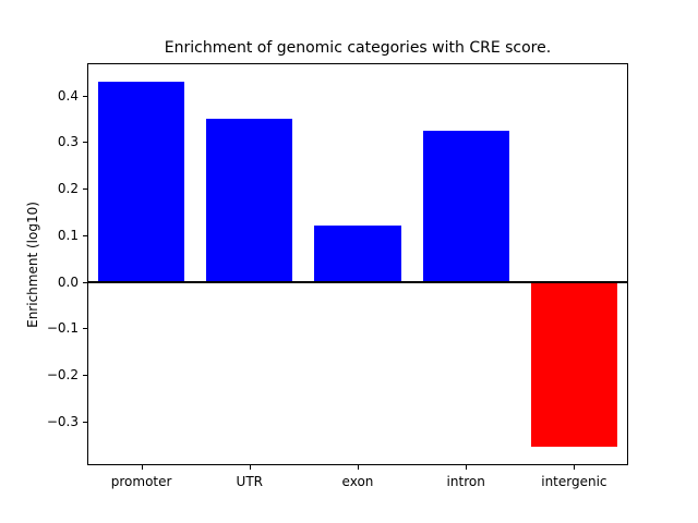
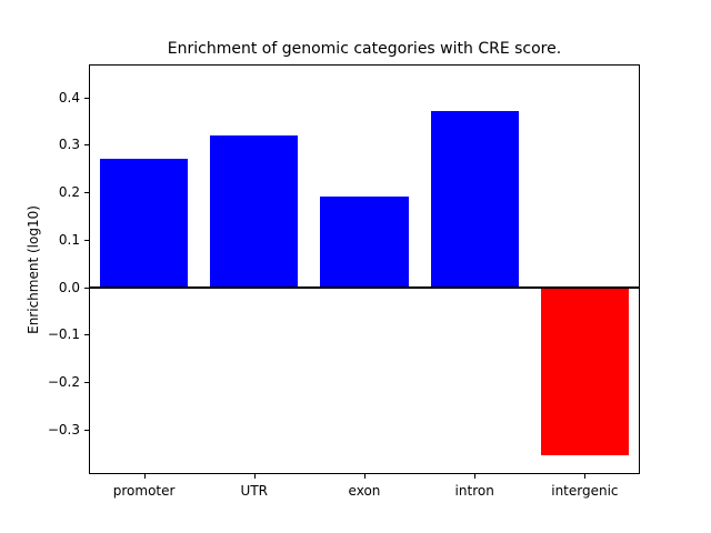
promoter: 0.43 -> 0.27
UTR: 0.35 -> 0.32
exon: 0.12 -> 0.19
intron: 0.33 -> 0.37
